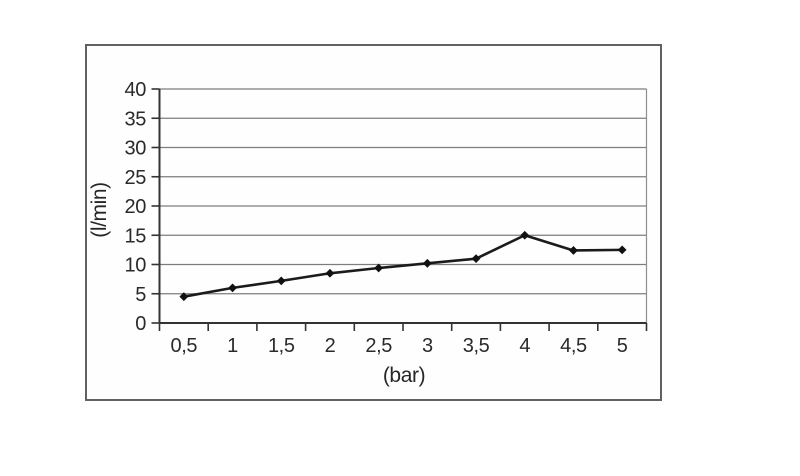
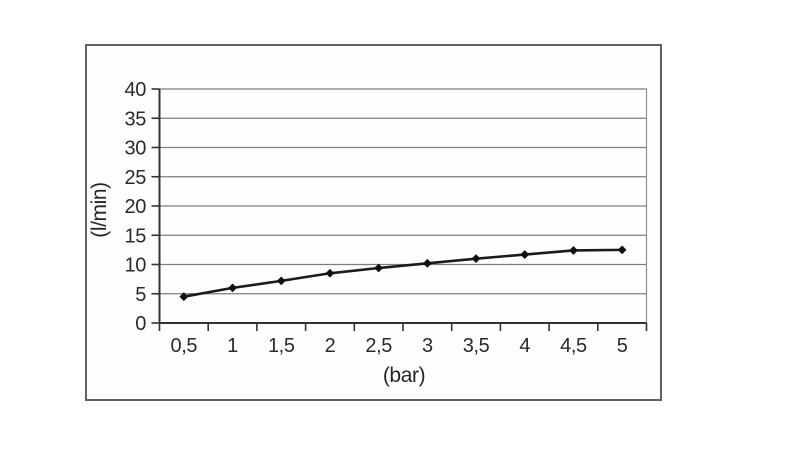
4: 15 -> 12
